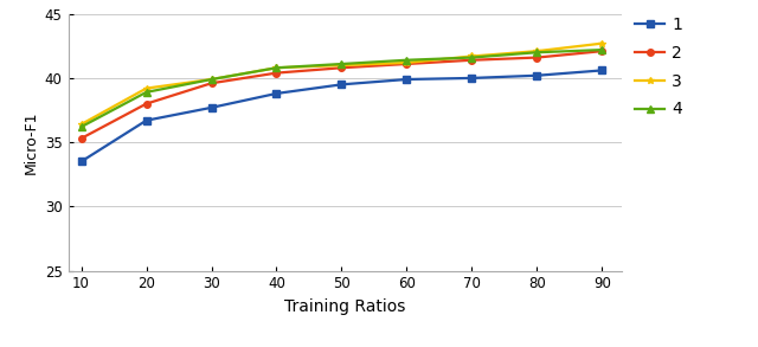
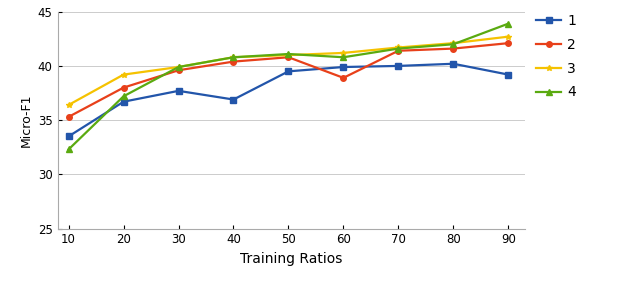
4/10: 36.2 -> 32.3
4/20: 38.9 -> 37.2
1/40: 38.8 -> 36.9
2/60: 41.1 -> 38.9
4/60: 41.4 -> 40.8
1/90: 40.6 -> 39.2
4/90: 42.2 -> 43.9
